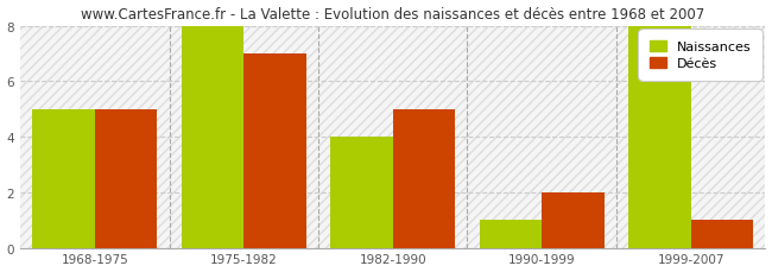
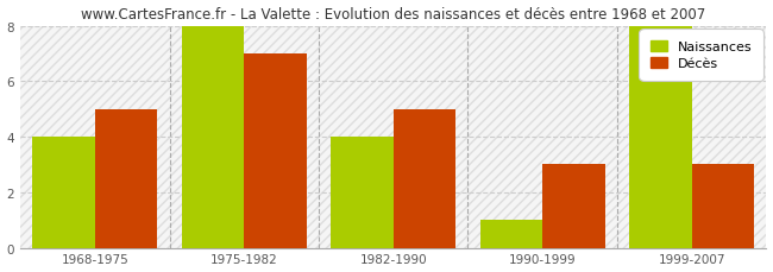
Naissances/1968-1975: 5 -> 4
Décès/1990-1999: 2 -> 3
Décès/1999-2007: 1 -> 3
